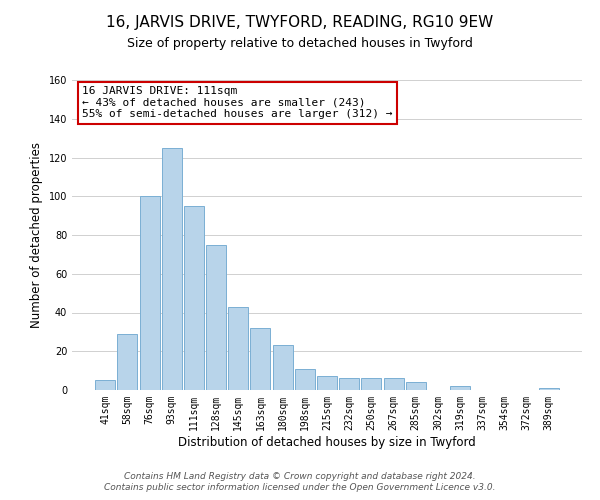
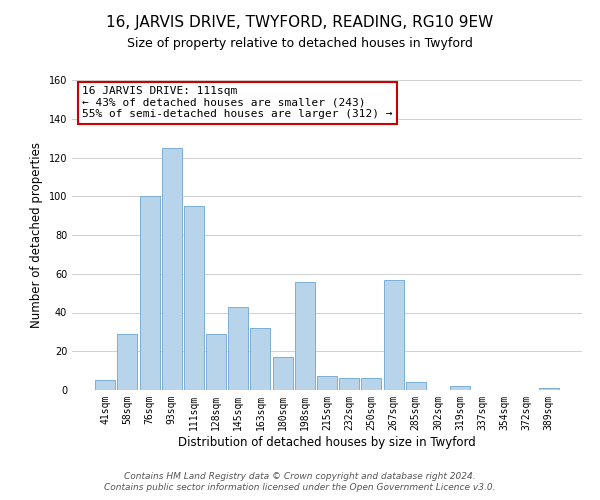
128sqm: 75 -> 29
180sqm: 23 -> 17
198sqm: 11 -> 56
267sqm: 6 -> 57
